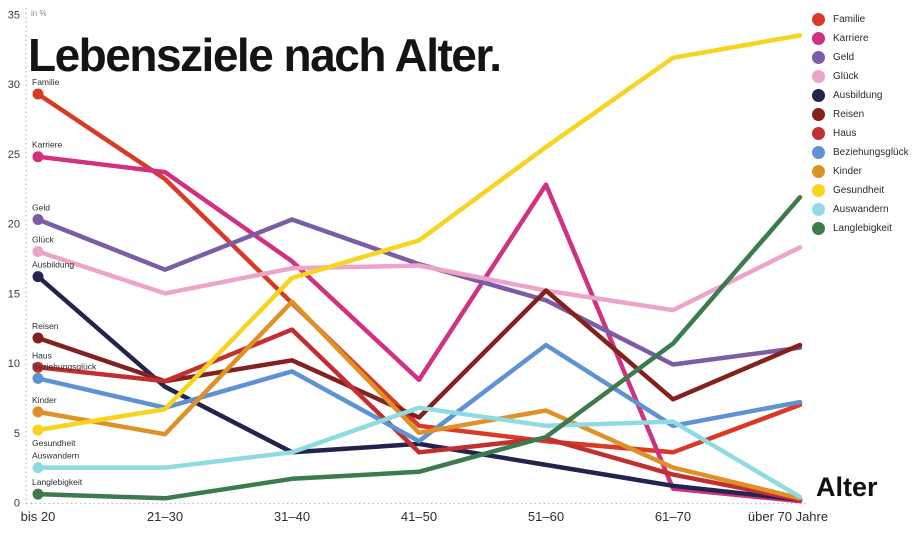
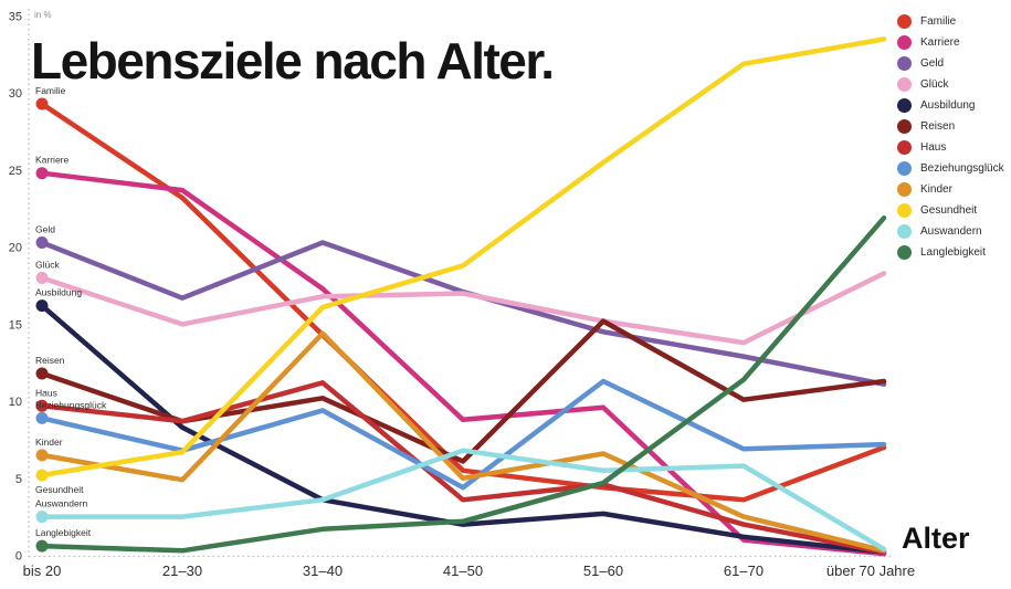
Haus/31–40: 12.4 -> 11.2
Ausbildung/41–50: 4.2 -> 2.0
Karriere/51–60: 22.8 -> 9.6
Geld/61–70: 9.9 -> 12.9
Reisen/61–70: 7.4 -> 10.1
Beziehungsglück/61–70: 5.5 -> 6.9
